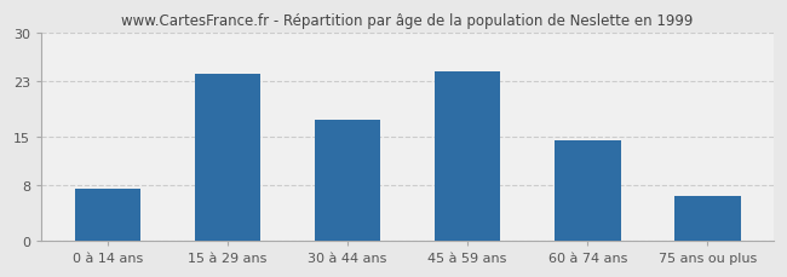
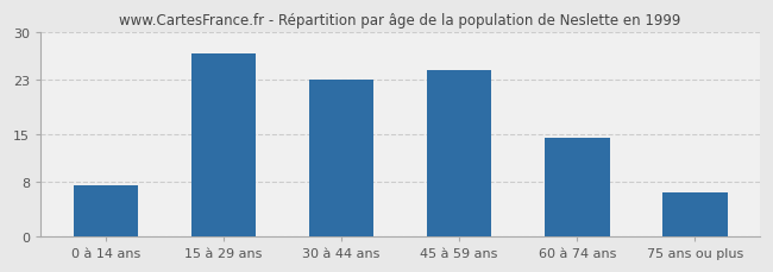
15 à 29 ans: 24.0 -> 26.8
30 à 44 ans: 17.5 -> 23.0
